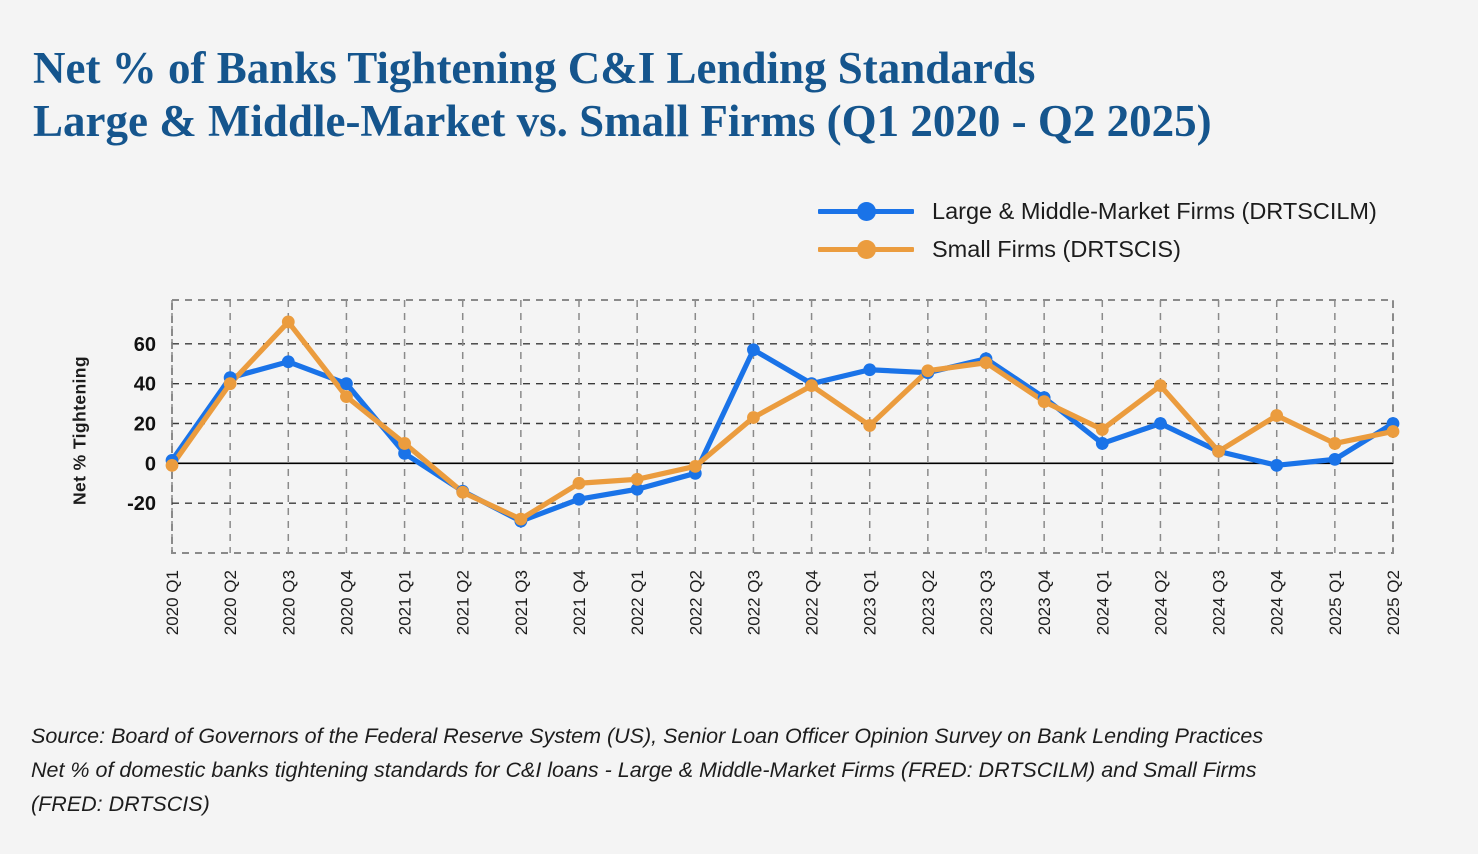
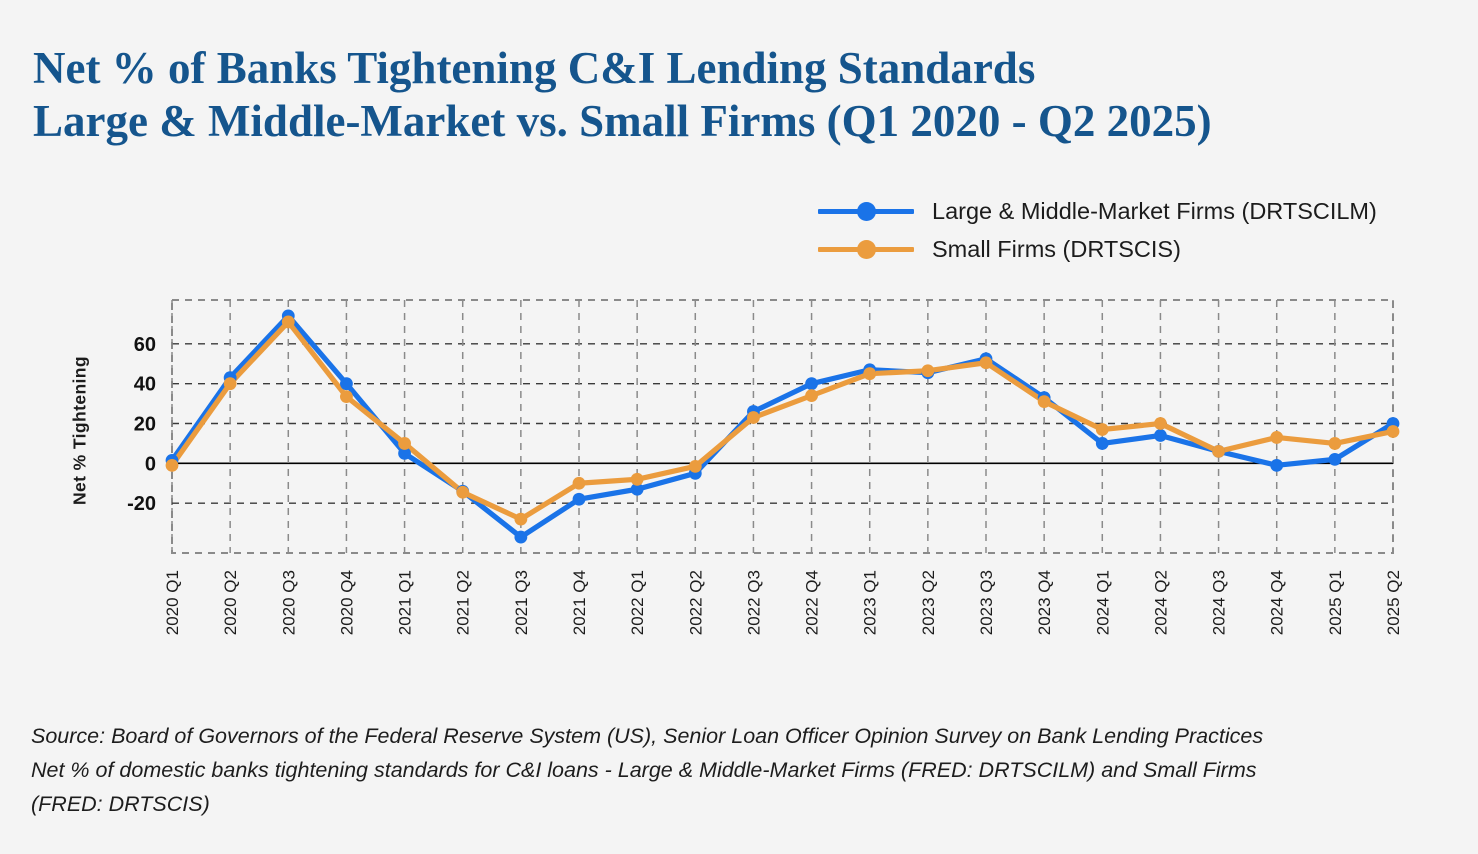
Large & Middle-Market Firms (DRTSCILM)/2020 Q3: 51 -> 74
Large & Middle-Market Firms (DRTSCILM)/2021 Q3: -29 -> -37
Large & Middle-Market Firms (DRTSCILM)/2022 Q3: 57 -> 26
Small Firms (DRTSCIS)/2022 Q4: 39 -> 34
Small Firms (DRTSCIS)/2023 Q1: 19 -> 45
Large & Middle-Market Firms (DRTSCILM)/2024 Q2: 20 -> 14
Small Firms (DRTSCIS)/2024 Q2: 39 -> 20
Small Firms (DRTSCIS)/2024 Q4: 24 -> 13
